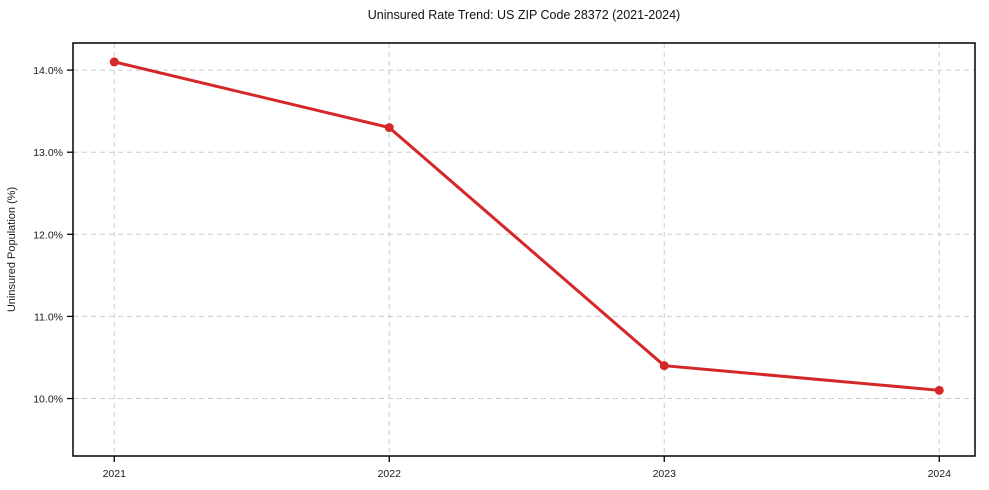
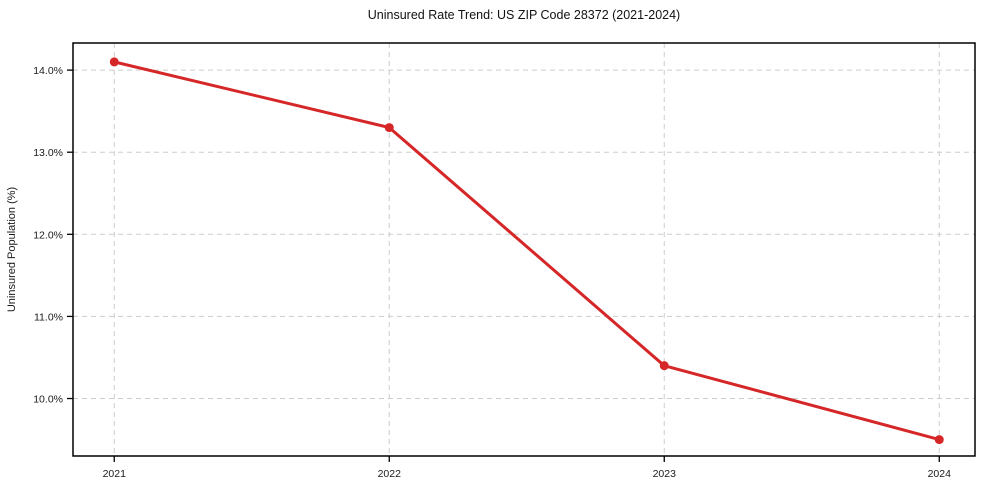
2024: 10.1% -> 9.5%
